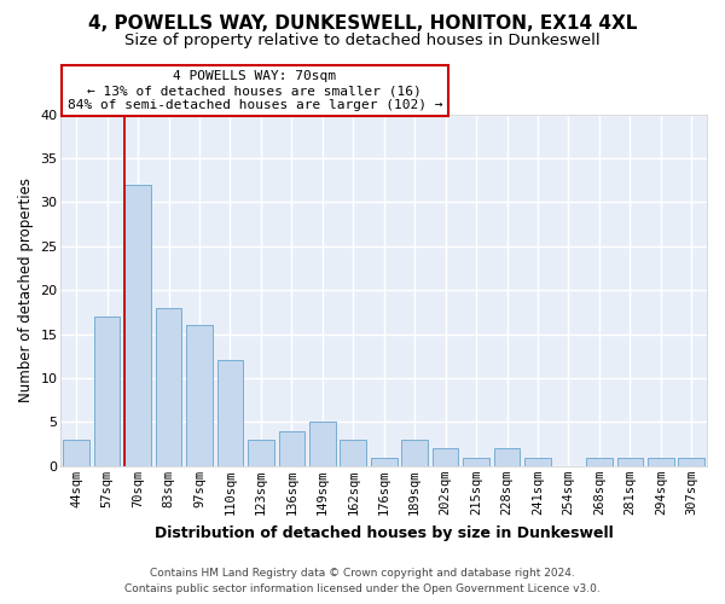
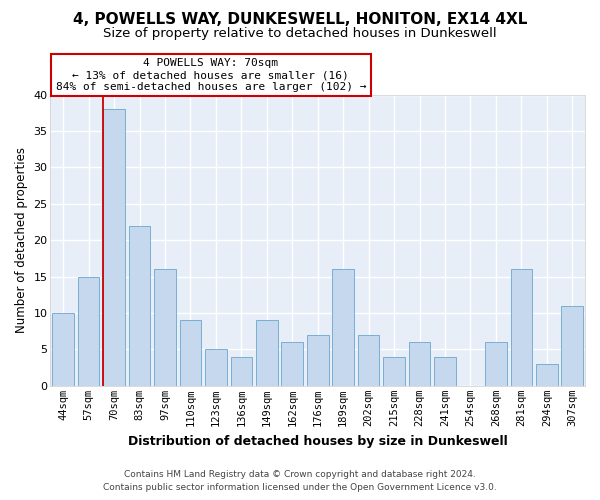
44sqm: 3 -> 10
57sqm: 17 -> 15
70sqm: 32 -> 38
83sqm: 18 -> 22
110sqm: 12 -> 9
123sqm: 3 -> 5
149sqm: 5 -> 9
162sqm: 3 -> 6
176sqm: 1 -> 7
189sqm: 3 -> 16
202sqm: 2 -> 7
215sqm: 1 -> 4
228sqm: 2 -> 6
241sqm: 1 -> 4
268sqm: 1 -> 6
281sqm: 1 -> 16
294sqm: 1 -> 3
307sqm: 1 -> 11
